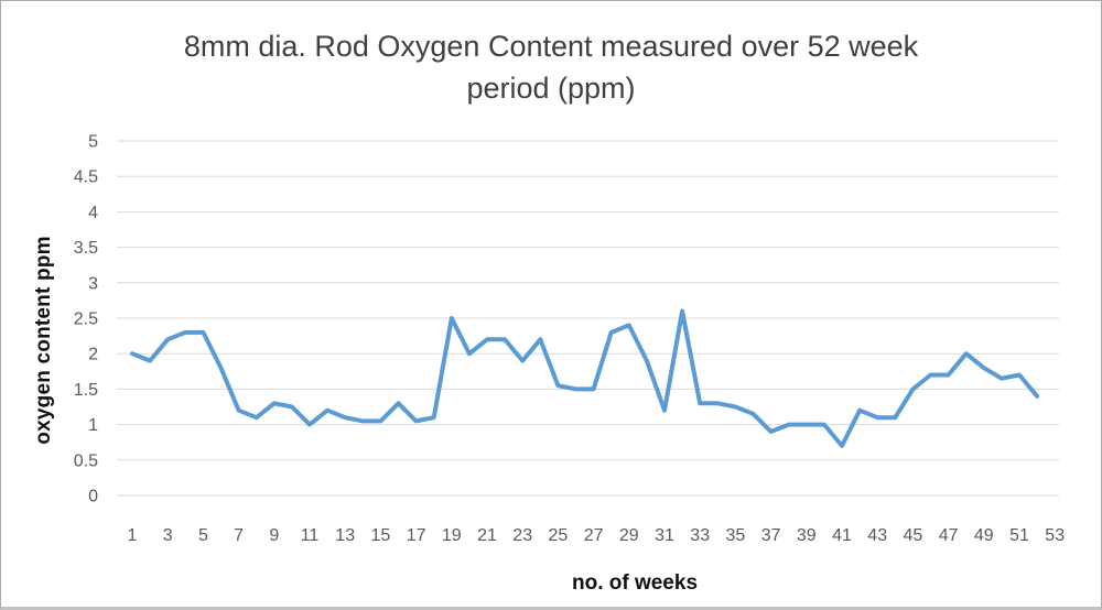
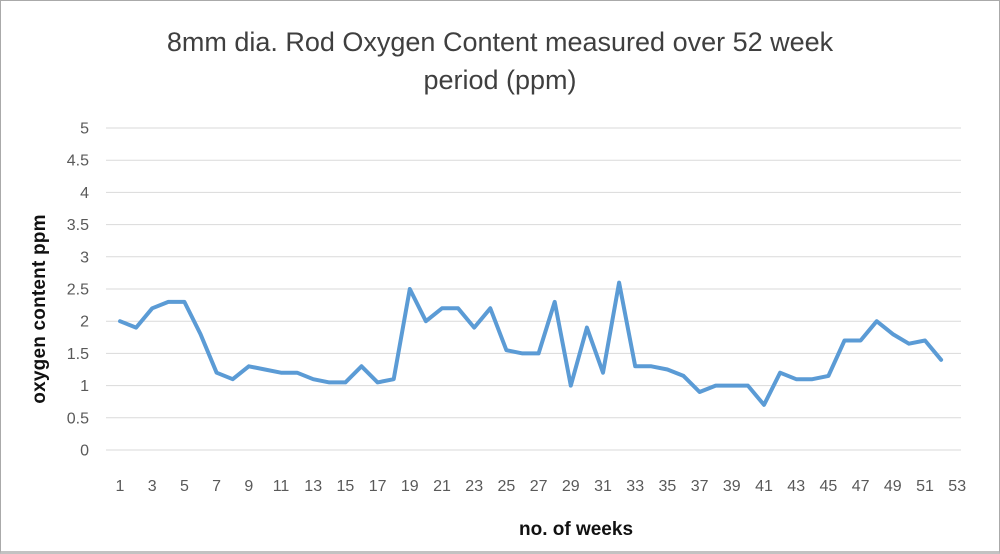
11: 1.0 -> 1.2
29: 2.4 -> 1.0
45: 1.5 -> 1.1
